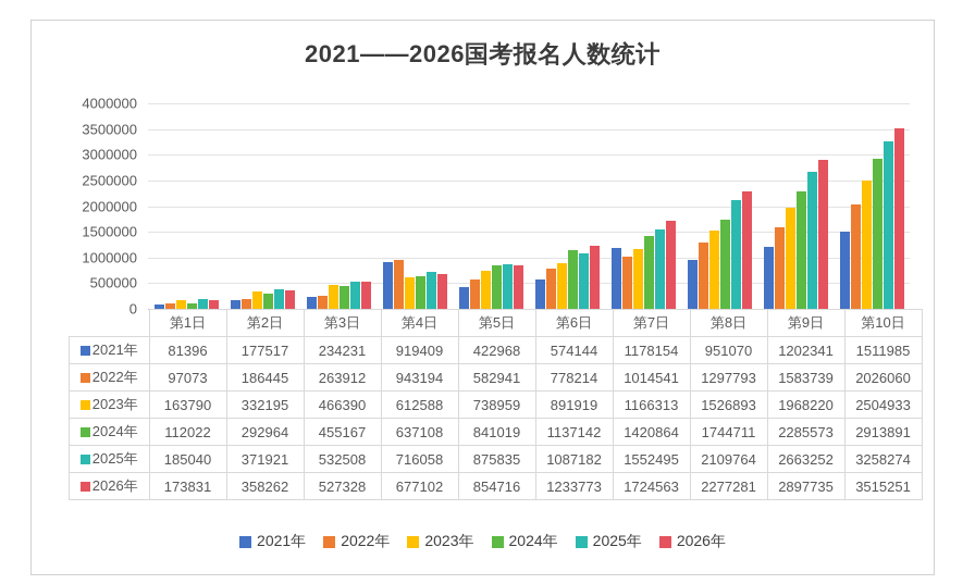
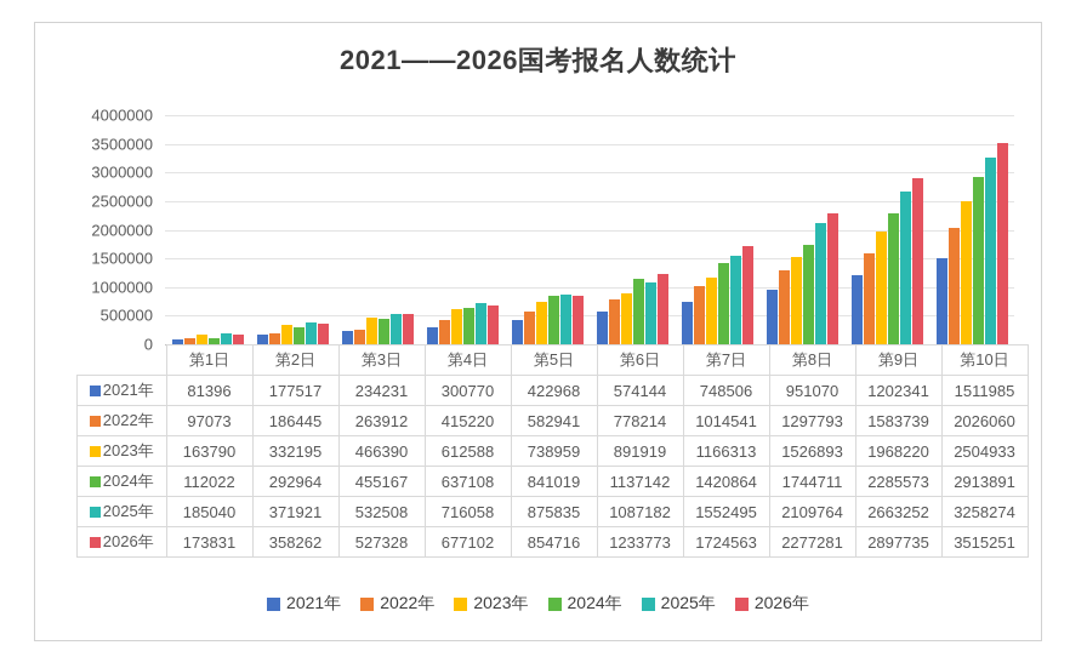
2021年/第4日: 919409 -> 300770
2022年/第4日: 943194 -> 415220
2021年/第7日: 1178154 -> 748506
